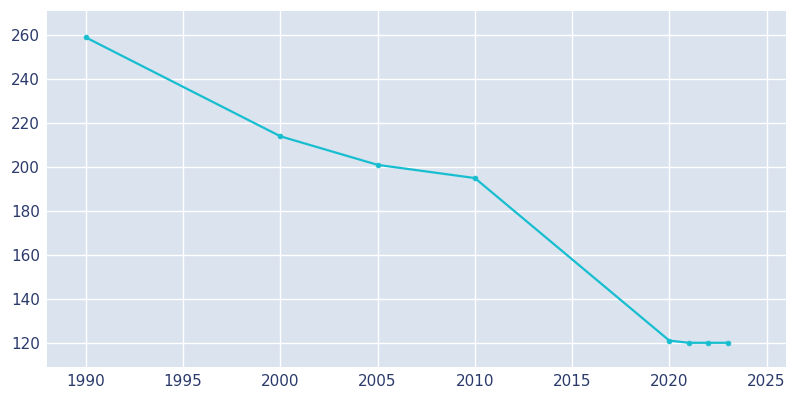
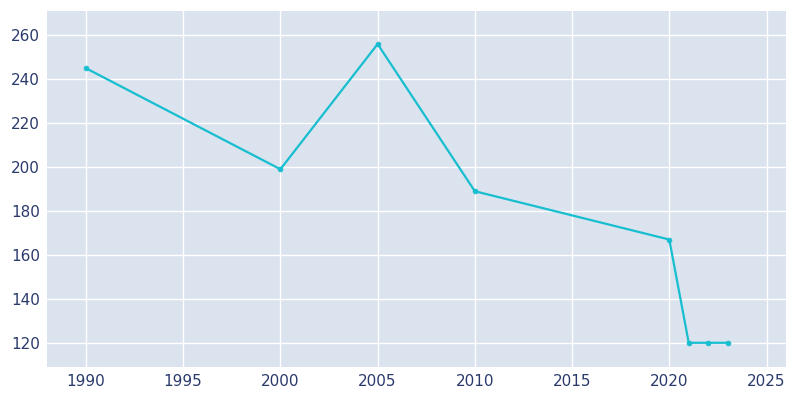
1990: 259 -> 245
2000: 214 -> 199
2005: 201 -> 256
2010: 195 -> 189
2020: 121 -> 167
